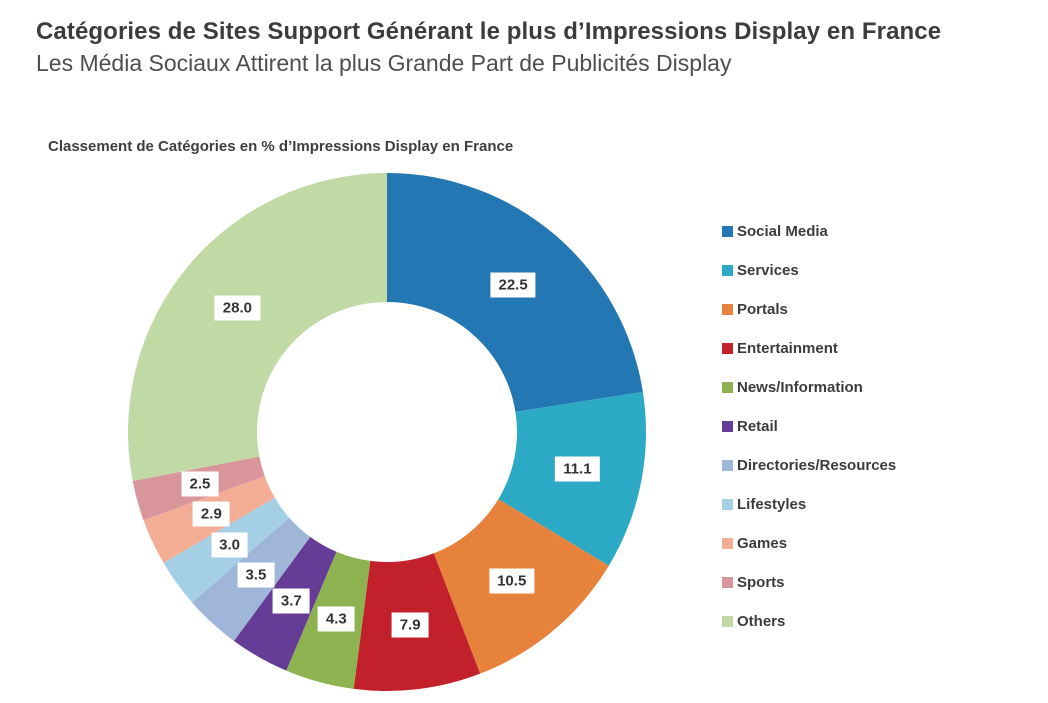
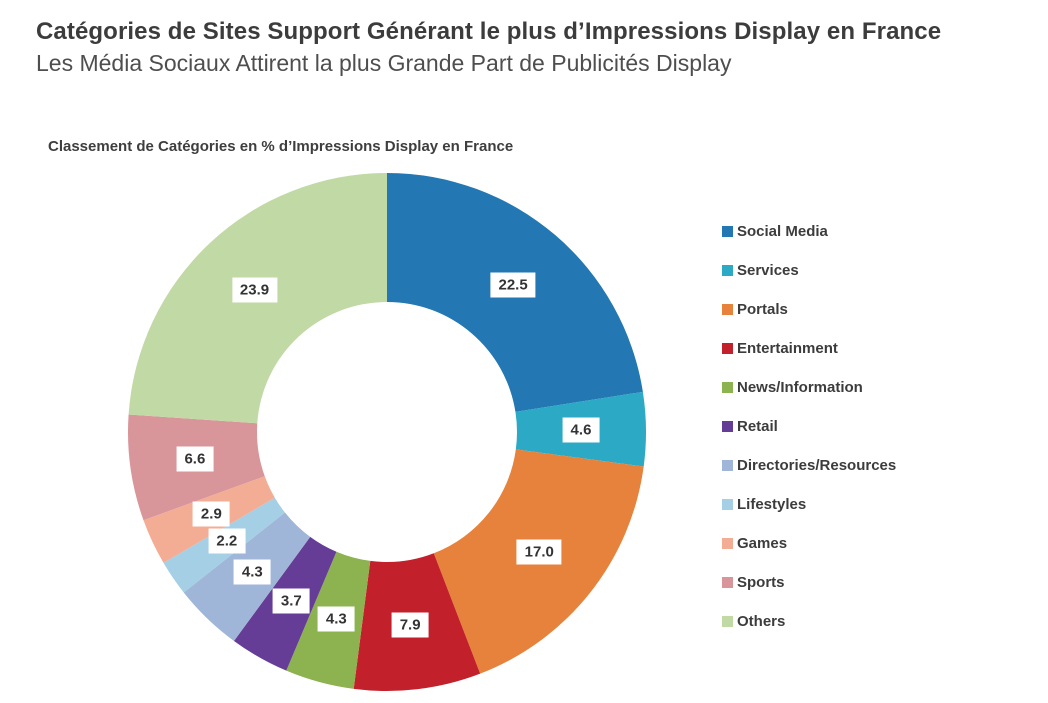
Services: 11.1 -> 4.6
Portals: 10.5 -> 17.0
Directories/Resources: 3.5 -> 4.3
Lifestyles: 3.0 -> 2.2
Sports: 2.5 -> 6.6
Others: 28.0 -> 23.9
